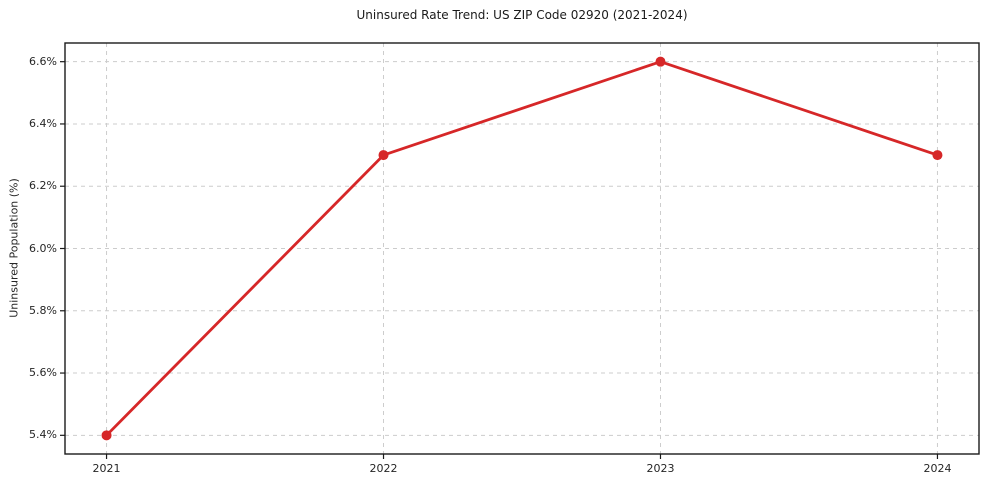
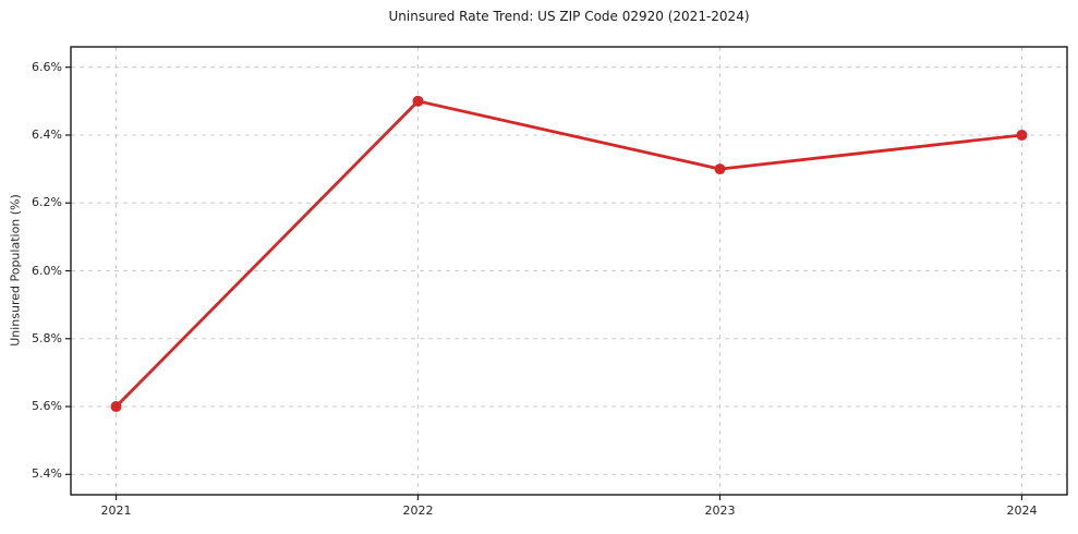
2021: 5.4% -> 5.6%
2022: 6.3% -> 6.5%
2023: 6.6% -> 6.3%
2024: 6.3% -> 6.4%
